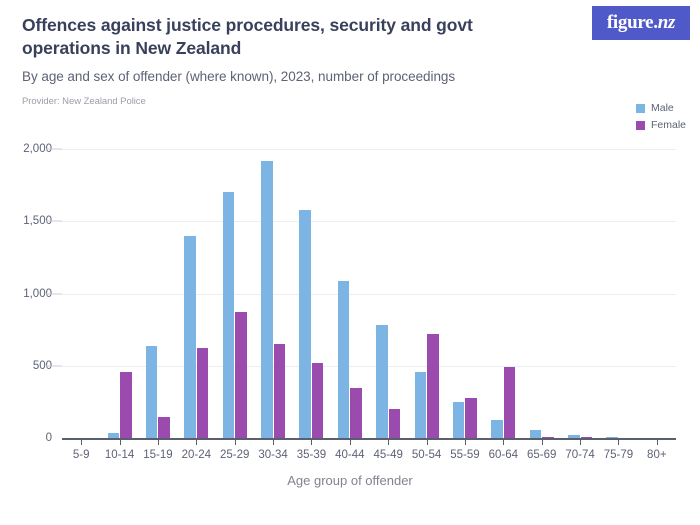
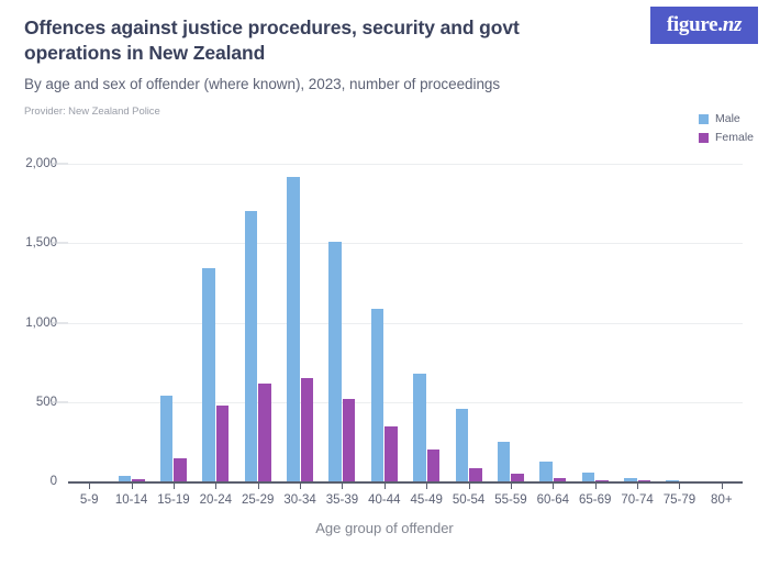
Female/10-14: 460 -> 10
Male/15-19: 640 -> 540
Male/20-24: 1400 -> 1340
Female/20-24: 620 -> 480
Female/25-29: 870 -> 620
Male/35-39: 1580 -> 1510
Male/45-49: 780 -> 680
Female/50-54: 720 -> 80
Female/55-59: 280 -> 50
Female/60-64: 490 -> 20
